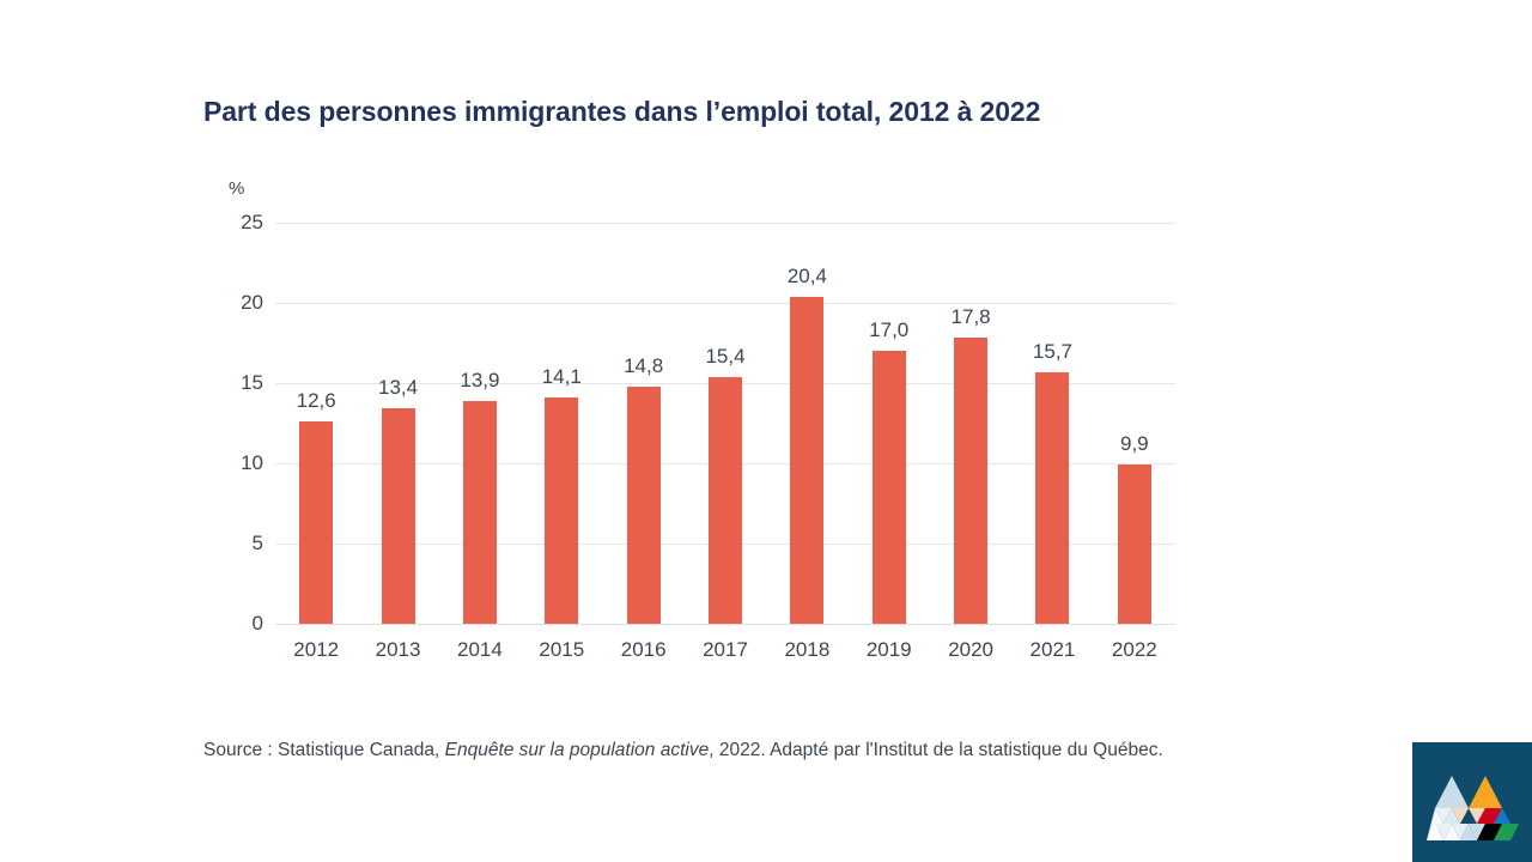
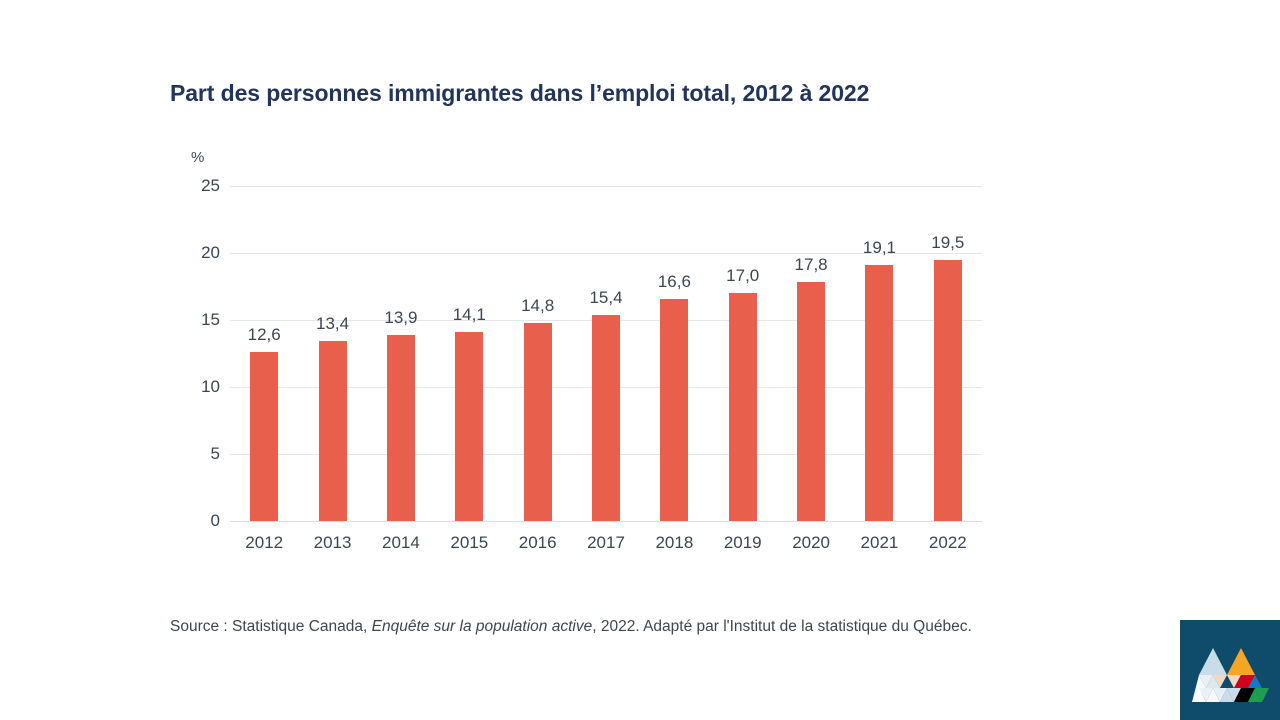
2018: 20,4 -> 16,6
2021: 15,7 -> 19,1
2022: 9,9 -> 19,5
